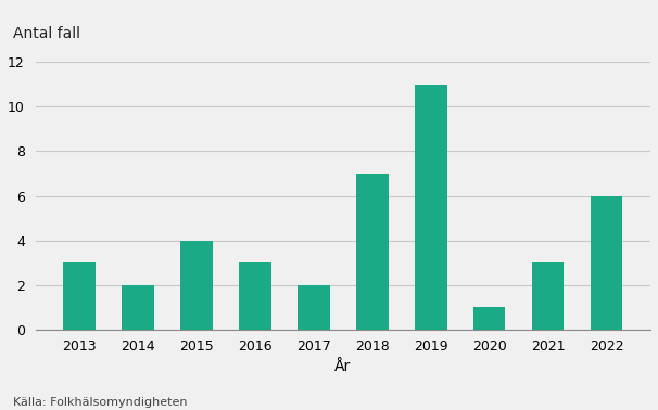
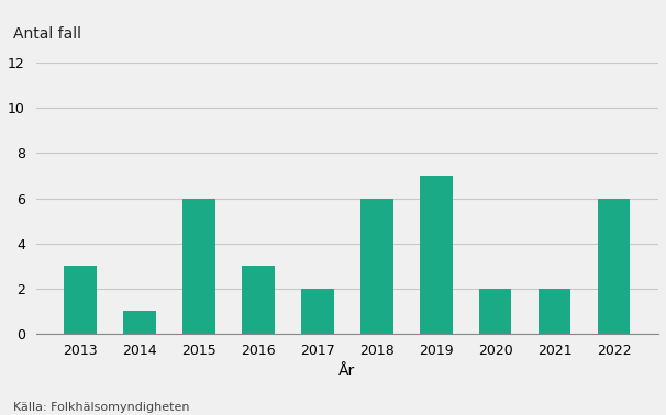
2014: 2 -> 1
2015: 4 -> 6
2018: 7 -> 6
2019: 11 -> 7
2020: 1 -> 2
2021: 3 -> 2
